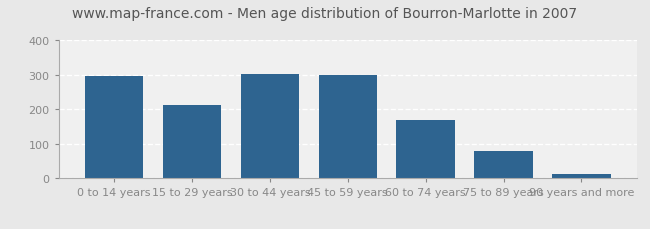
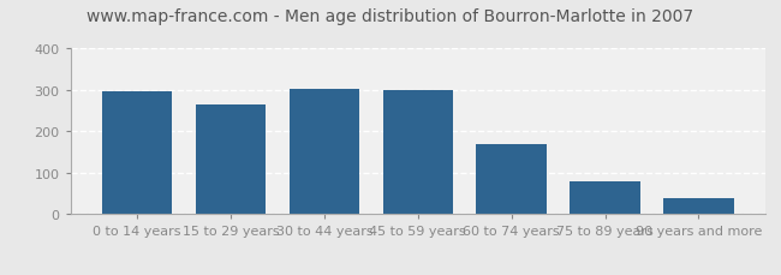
15 to 29 years: 213 -> 265
90 years and more: 12 -> 40
